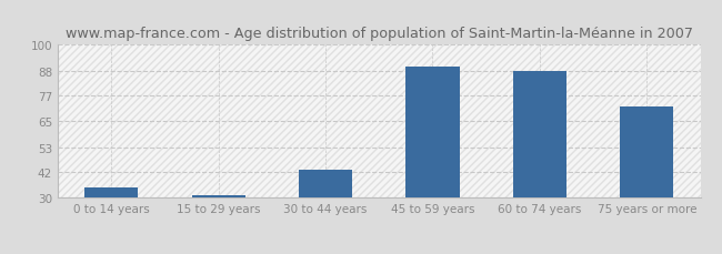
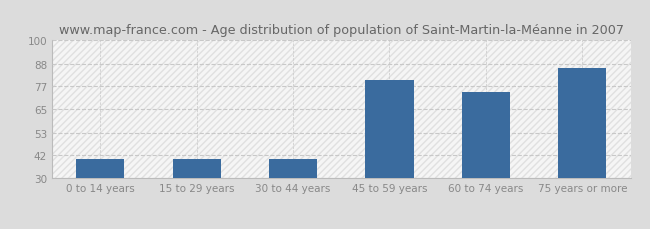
0 to 14 years: 35 -> 40
15 to 29 years: 31 -> 40
30 to 44 years: 43 -> 40
45 to 59 years: 90 -> 80
60 to 74 years: 88 -> 74
75 years or more: 72 -> 86
